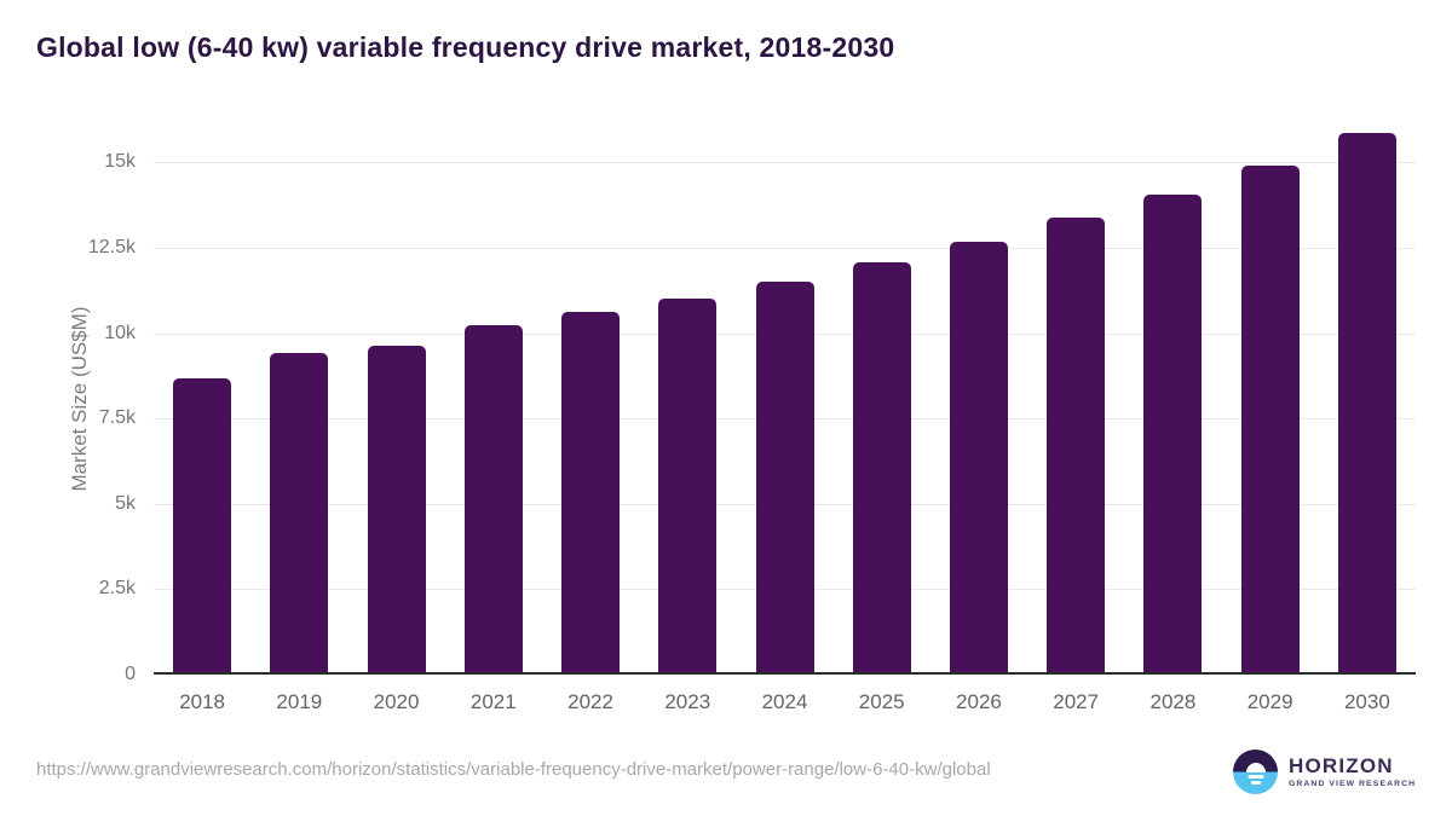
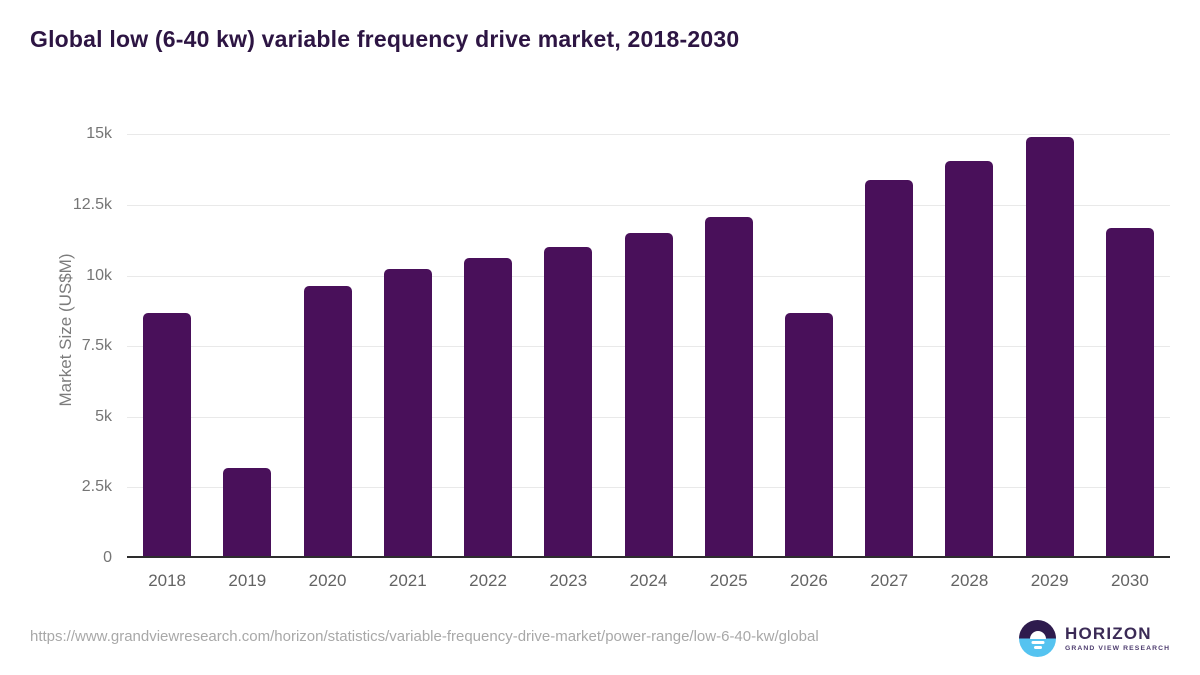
2019: 9.4k -> 3.1k
2026: 12.6k -> 8.6k
2030: 15.8k -> 11.6k
